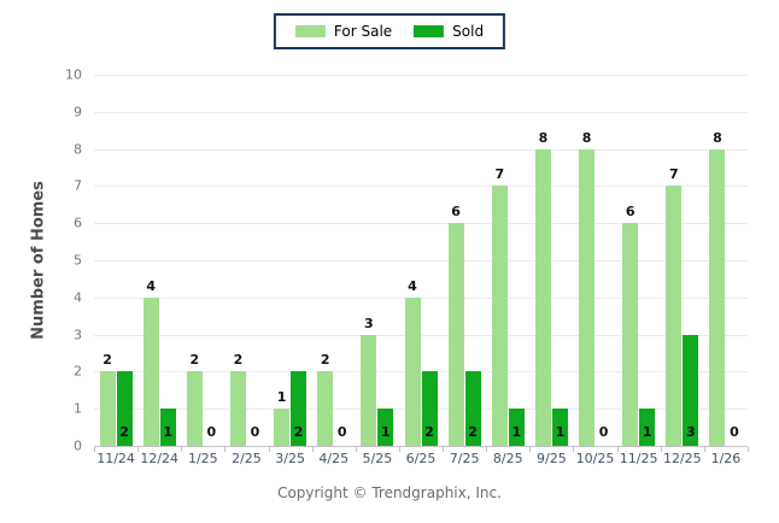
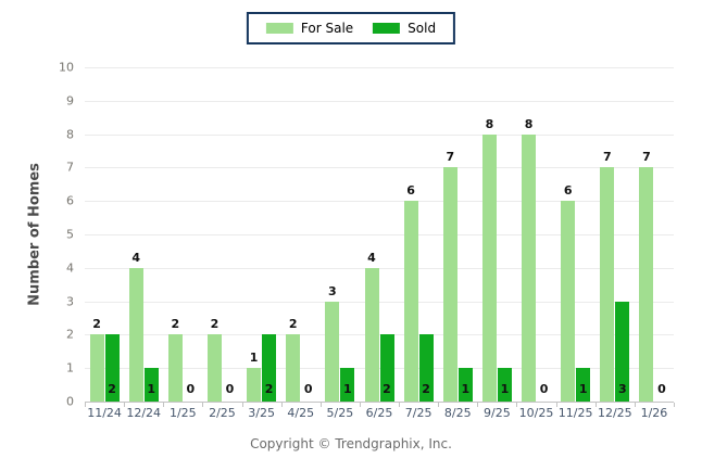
For Sale/1/26: 8 -> 7
